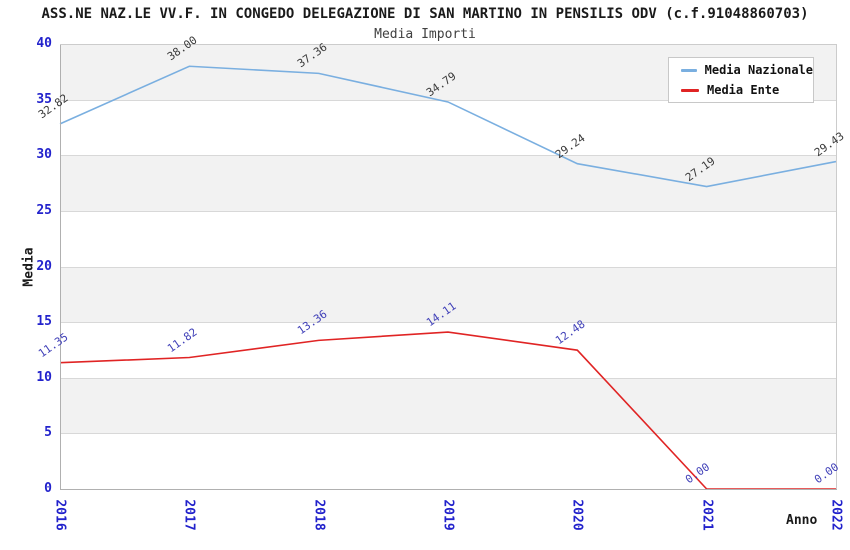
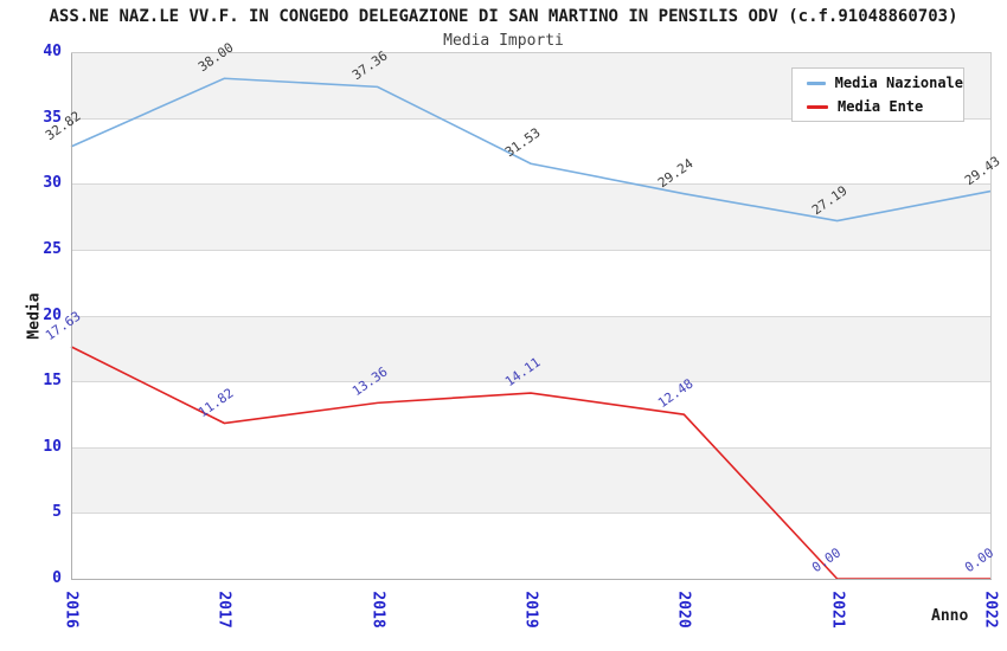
Media Ente/2016: 11.35 -> 17.63
Media Nazionale/2019: 34.79 -> 31.53
